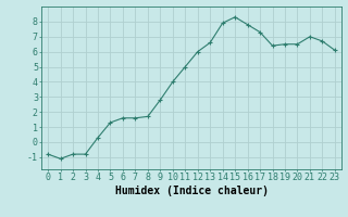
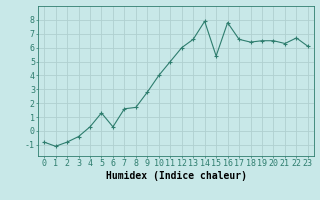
3: -0.8 -> -0.4
6: 1.6 -> 0.3
15: 8.3 -> 5.4
17: 7.3 -> 6.6
21: 7.0 -> 6.3
